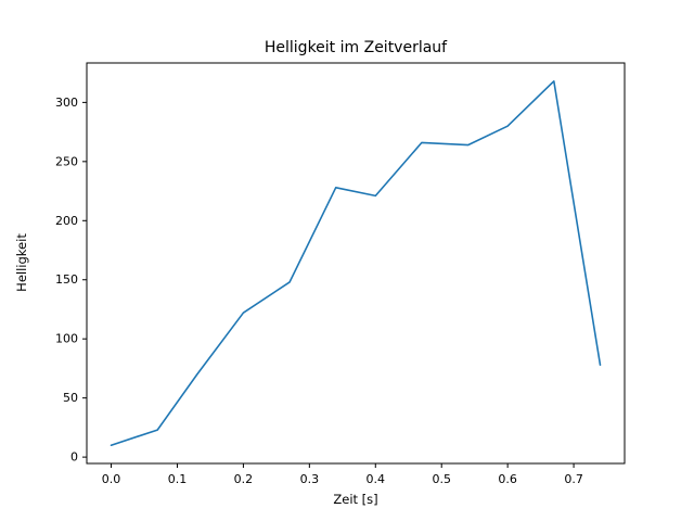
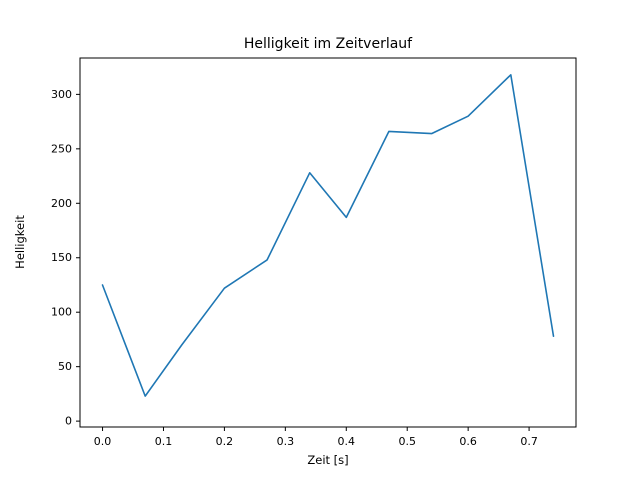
0.0: 10 -> 125
0.4: 221 -> 187
